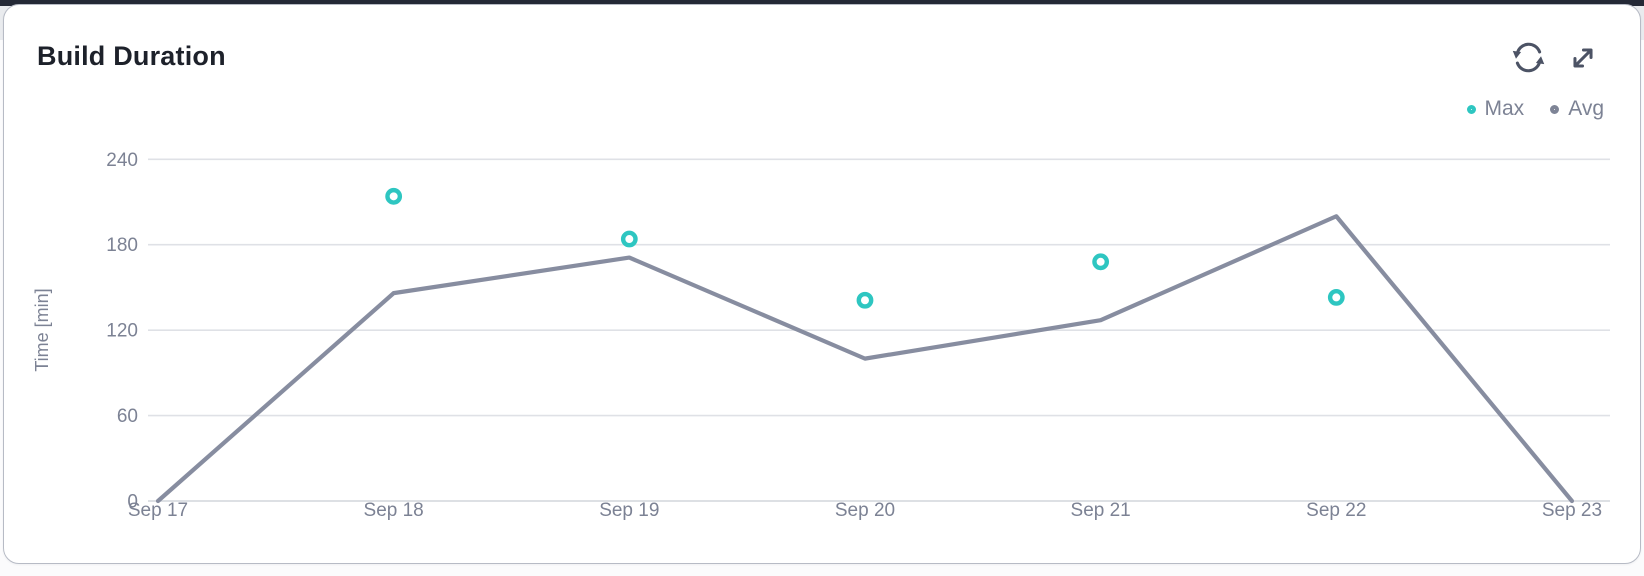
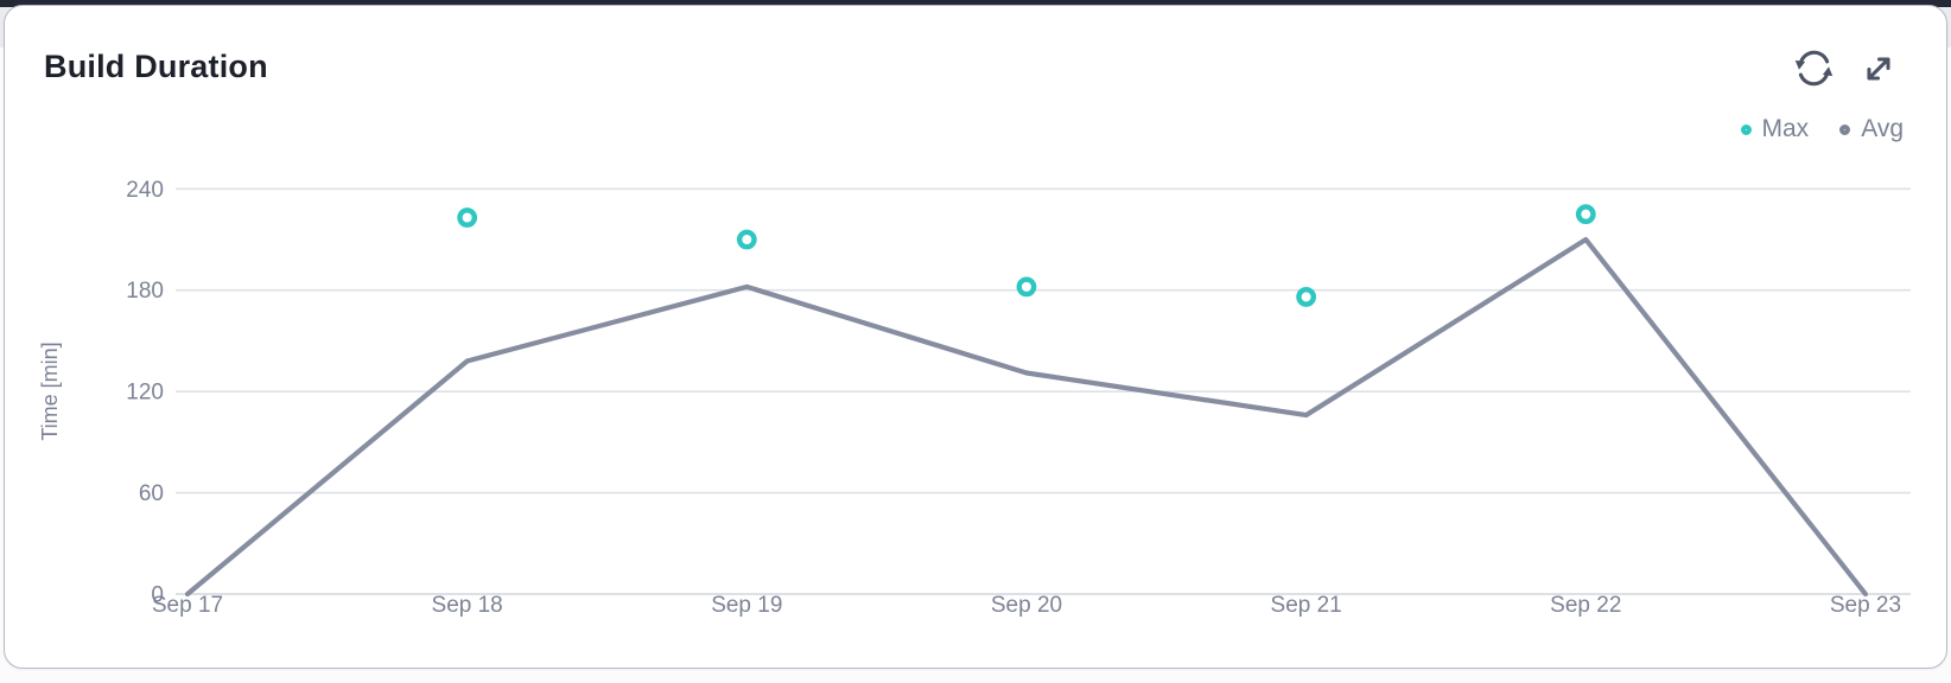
Max/Sep 18: 214 -> 223
Avg/Sep 18: 146 -> 138
Max/Sep 19: 184 -> 210
Avg/Sep 19: 171 -> 182
Max/Sep 20: 141 -> 182
Avg/Sep 20: 100 -> 131
Max/Sep 21: 168 -> 176
Avg/Sep 21: 127 -> 106
Max/Sep 22: 143 -> 225
Avg/Sep 22: 200 -> 210
